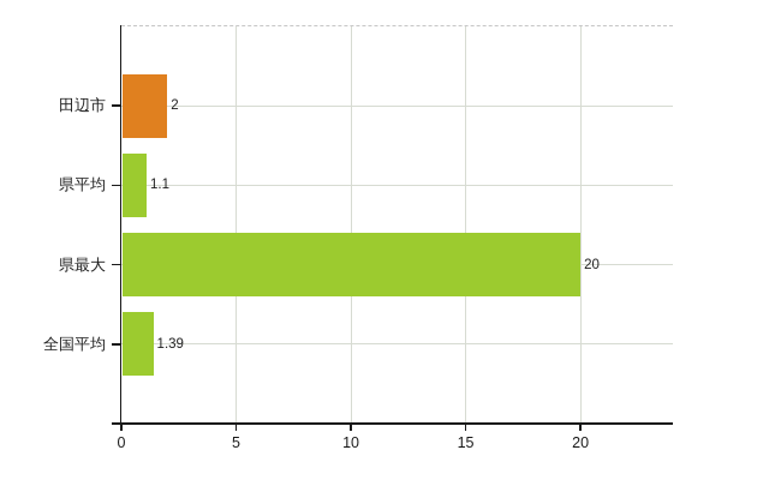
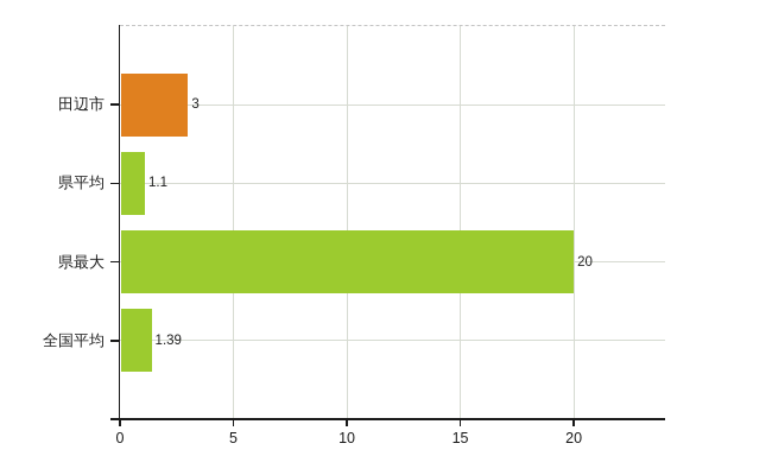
田辺市: 2 -> 3
